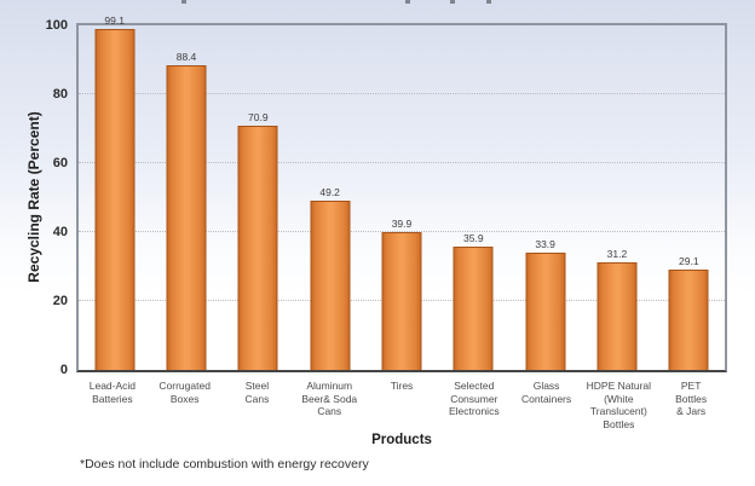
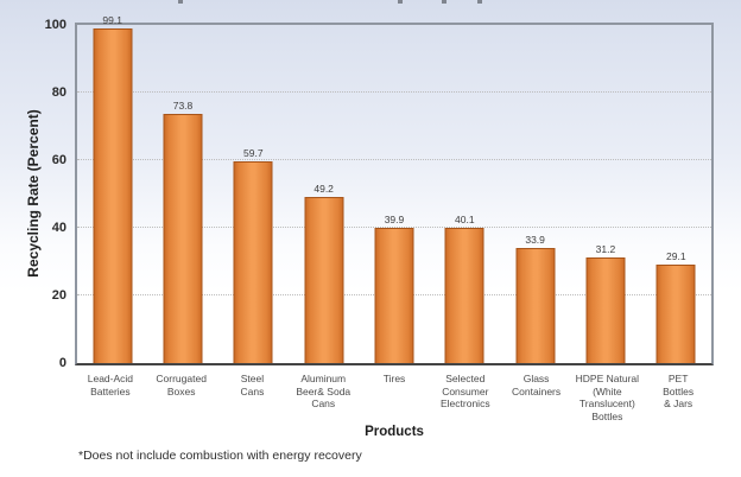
Corrugated Boxes: 88.4 -> 73.8
Steel Cans: 70.9 -> 59.7
Selected Consumer Electronics: 35.9 -> 40.1
